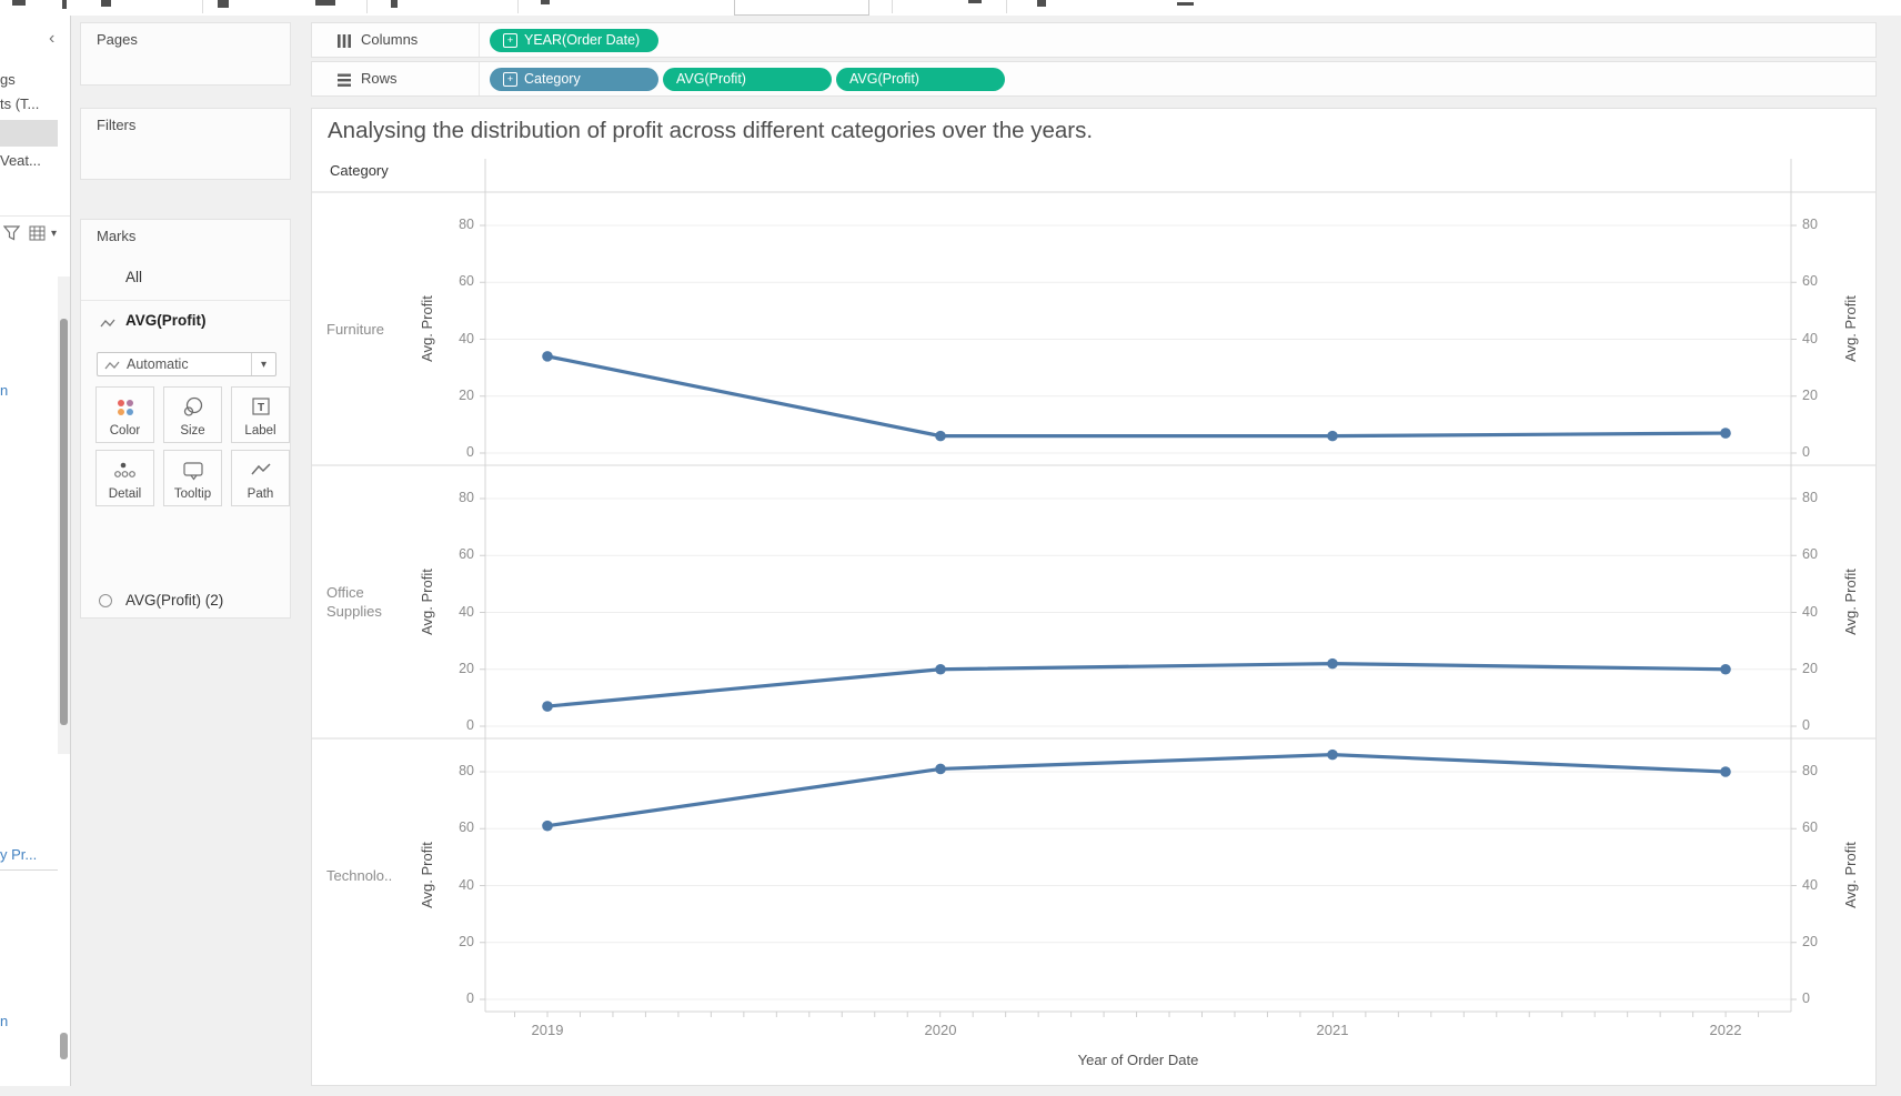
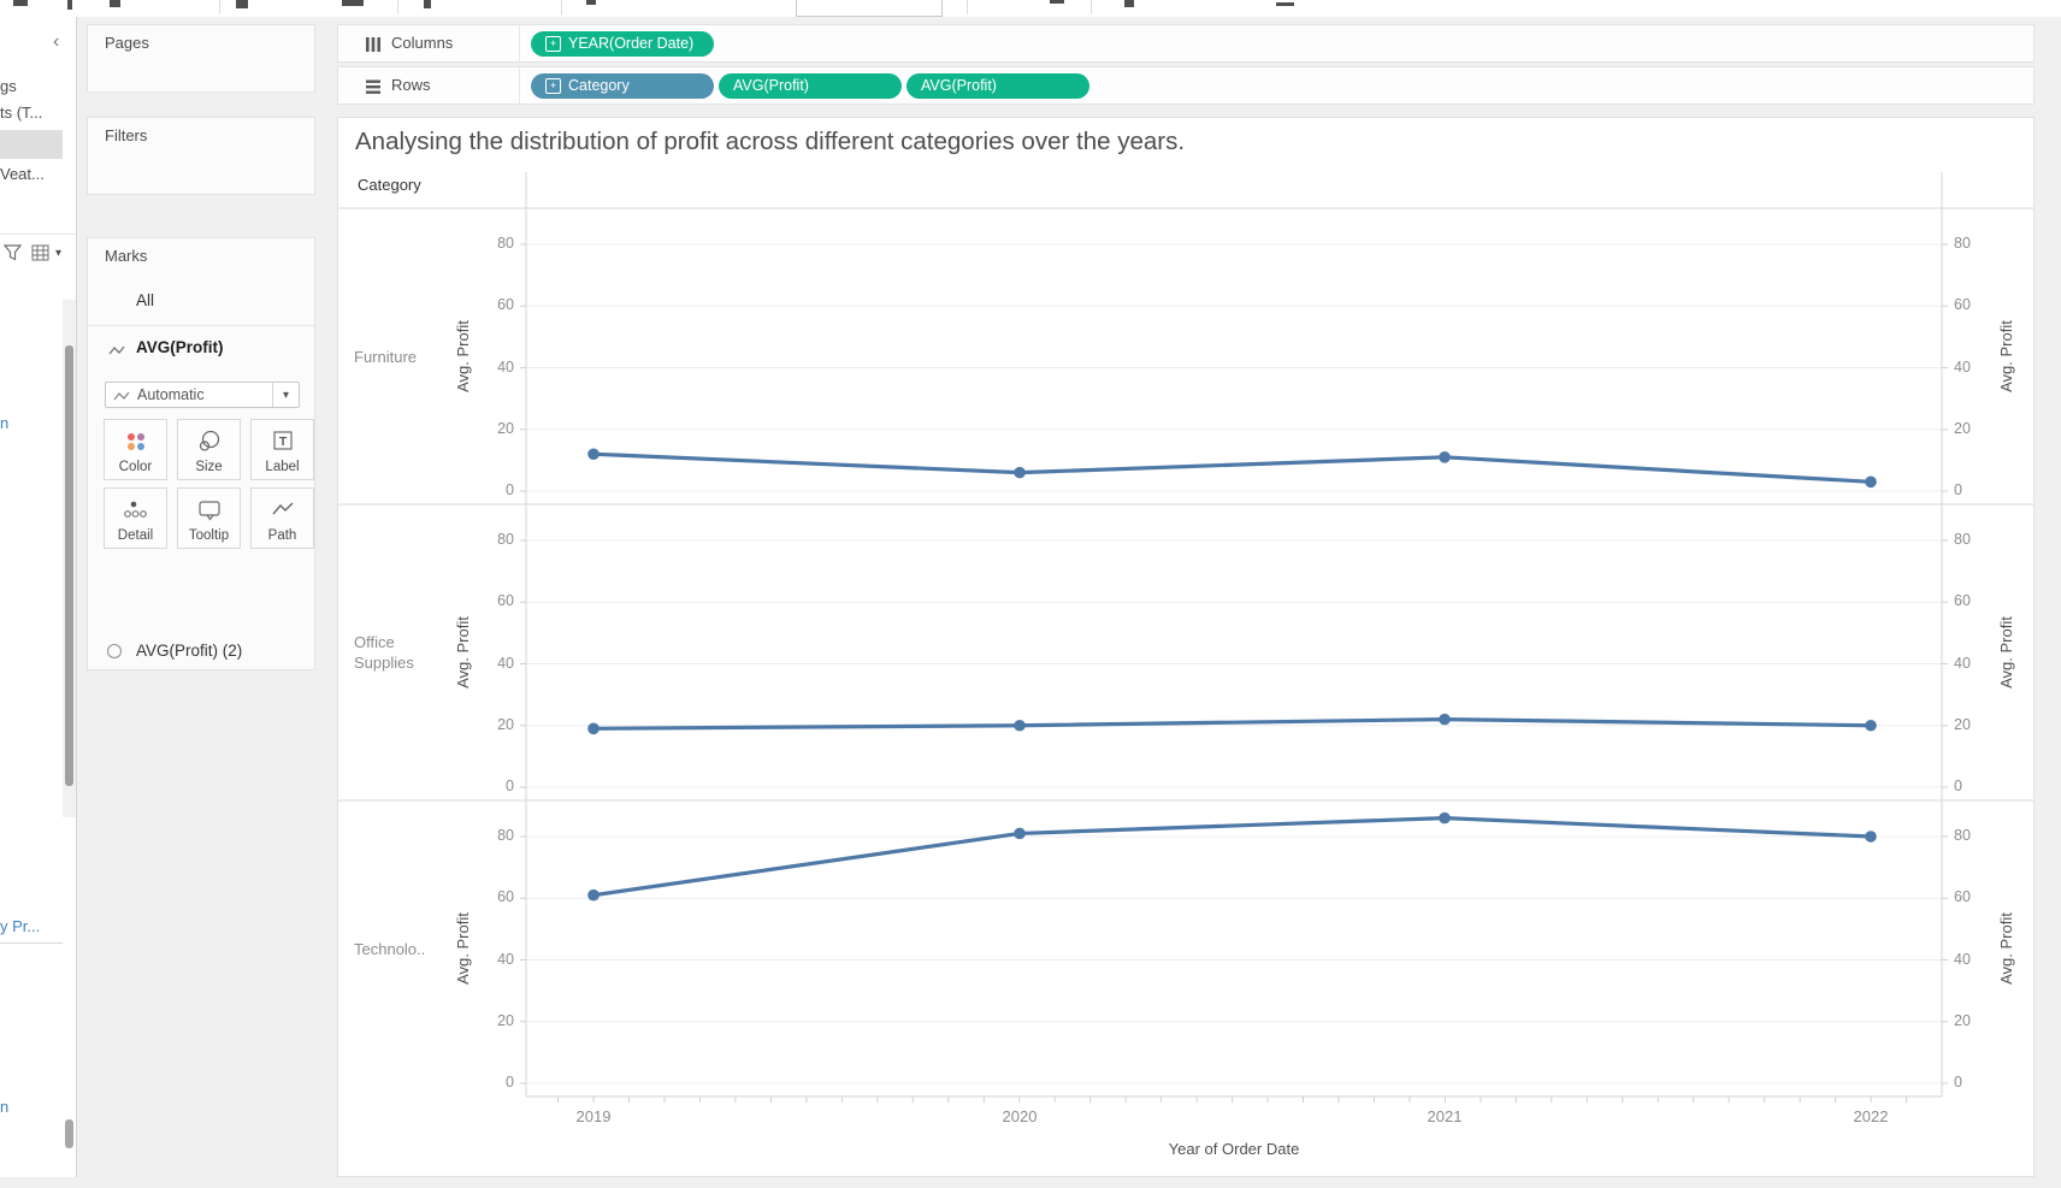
Furniture/2019: 34 -> 12
Office Supplies/2019: 7 -> 19
Furniture/2021: 6 -> 11
Furniture/2022: 7 -> 3
